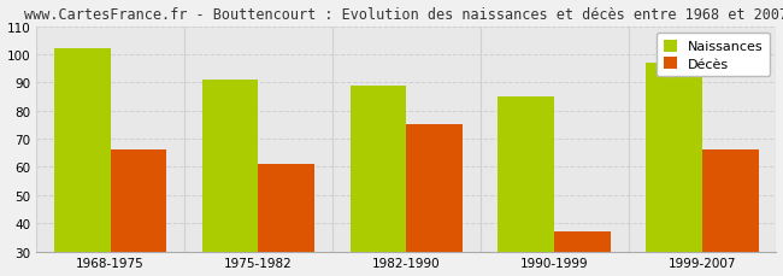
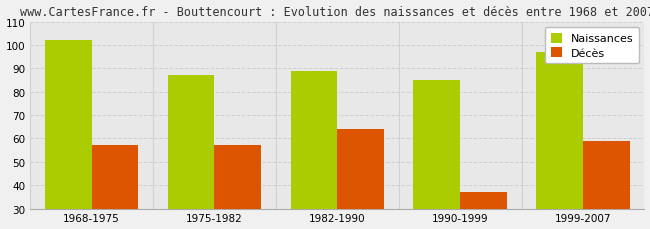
Décès/1968-1975: 66 -> 57
Naissances/1975-1982: 91 -> 87
Décès/1975-1982: 61 -> 57
Décès/1982-1990: 75 -> 64
Décès/1999-2007: 66 -> 59
